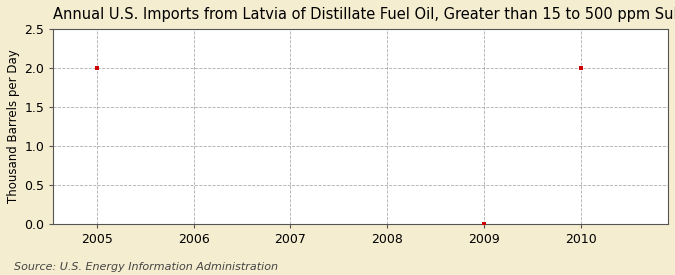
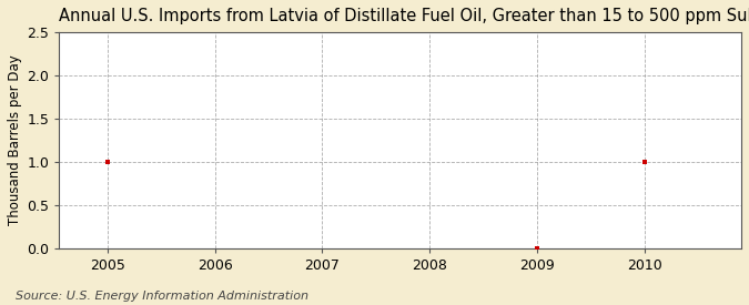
2005: 2 -> 1
2010: 2 -> 1
